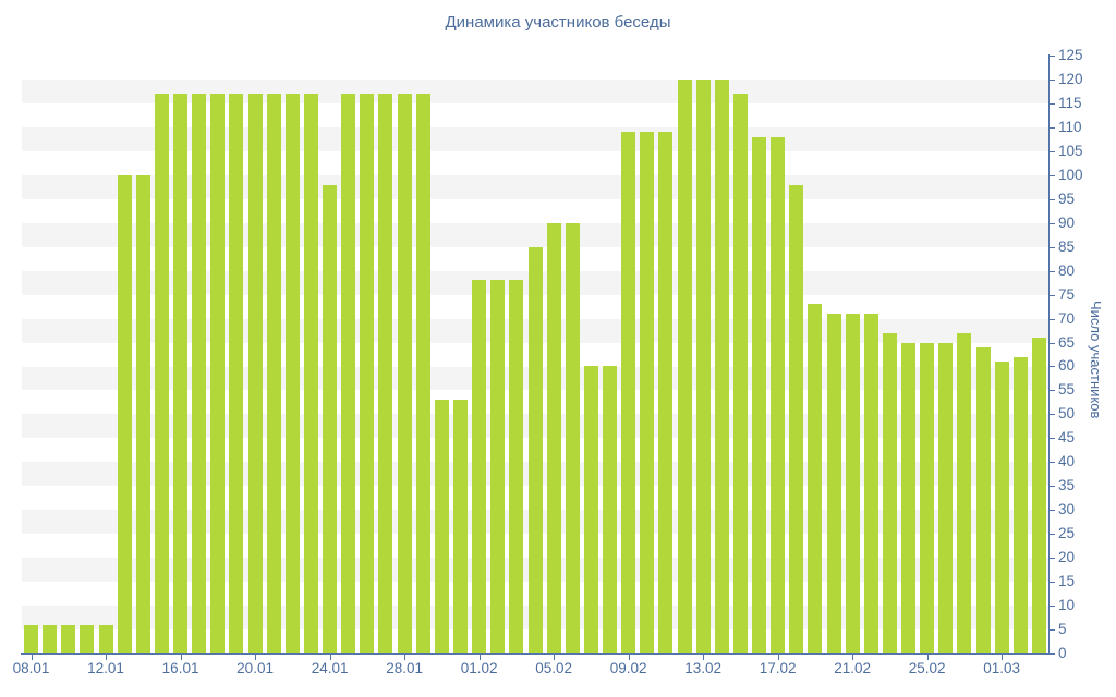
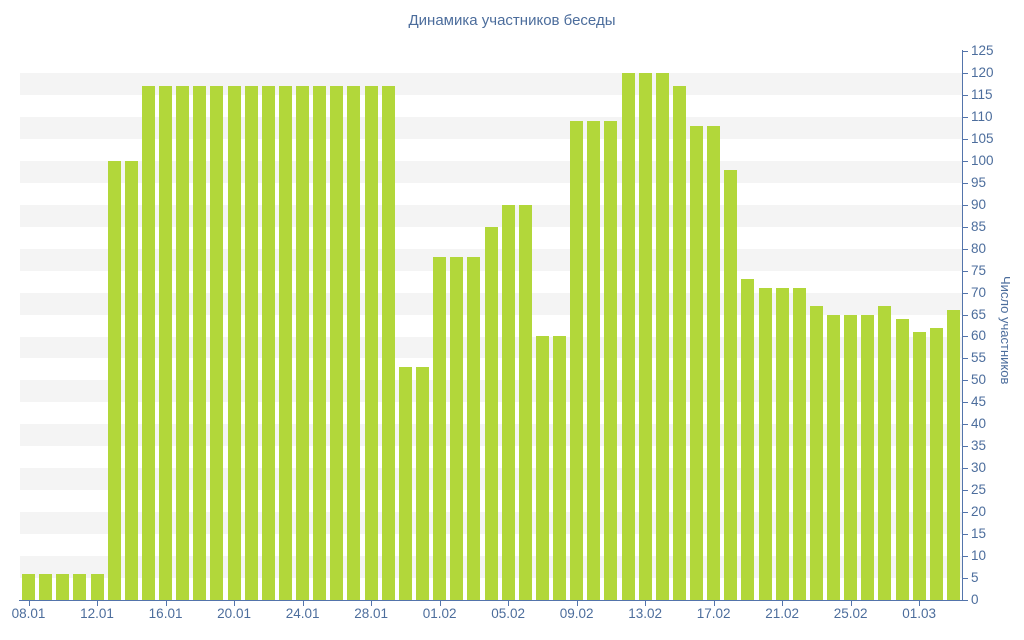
24.01: 98 -> 117
